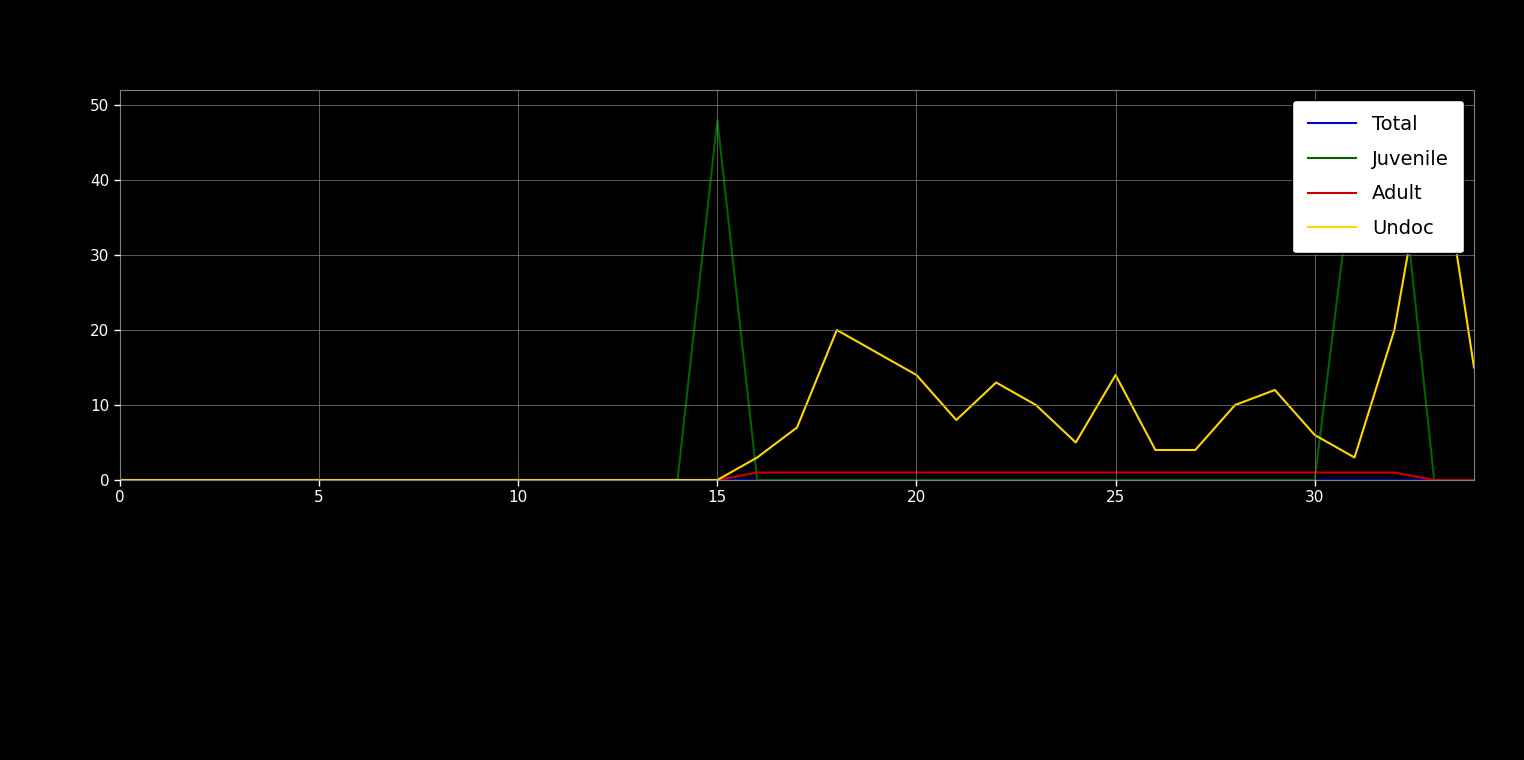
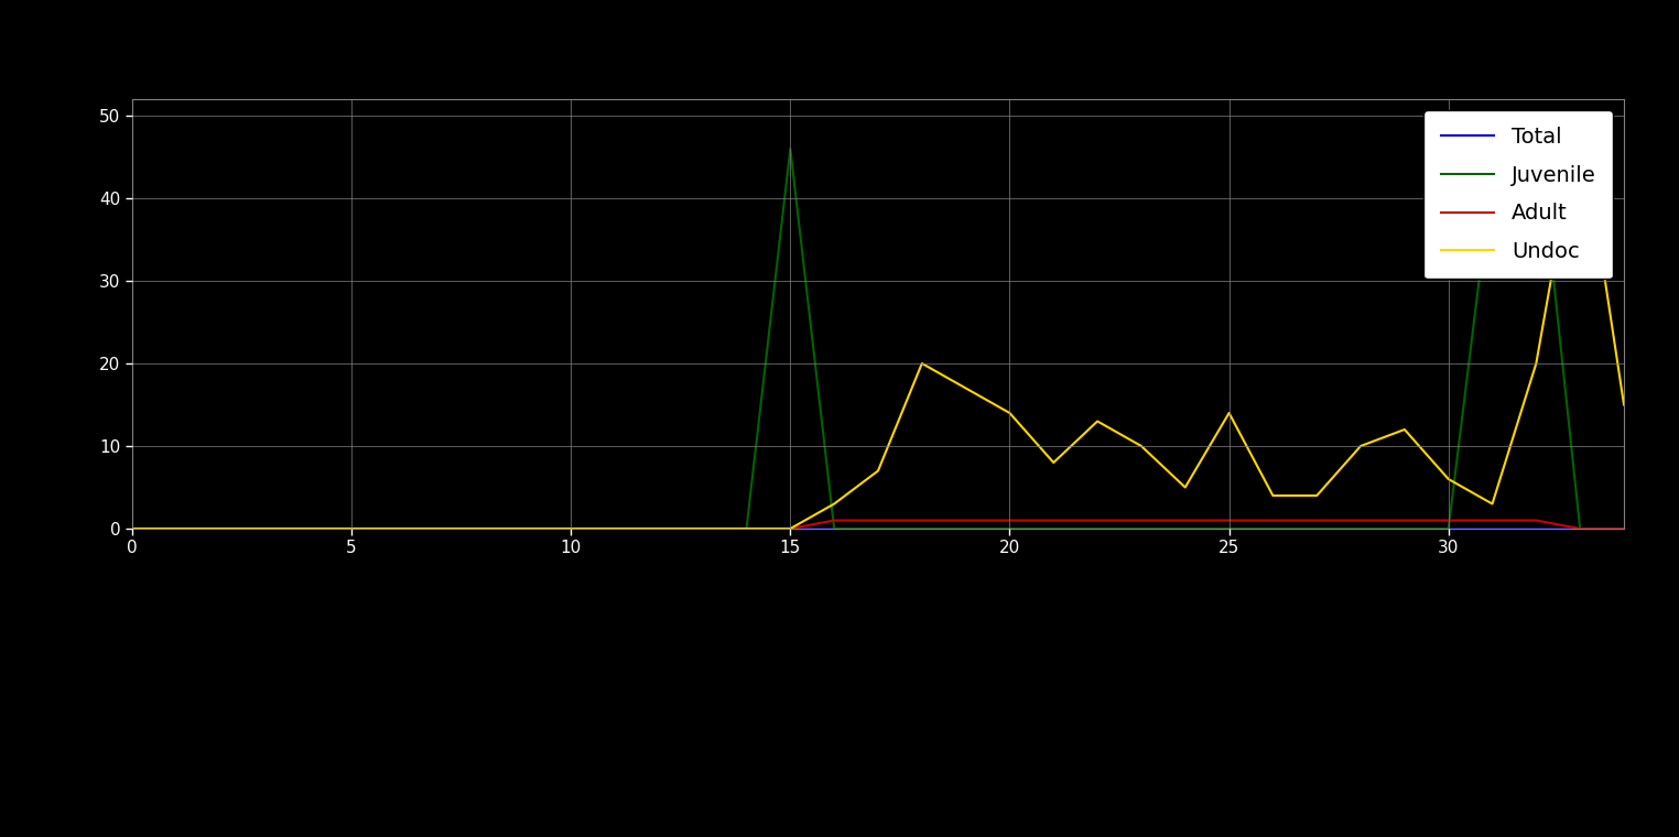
Juvenile/15: 48 -> 46
